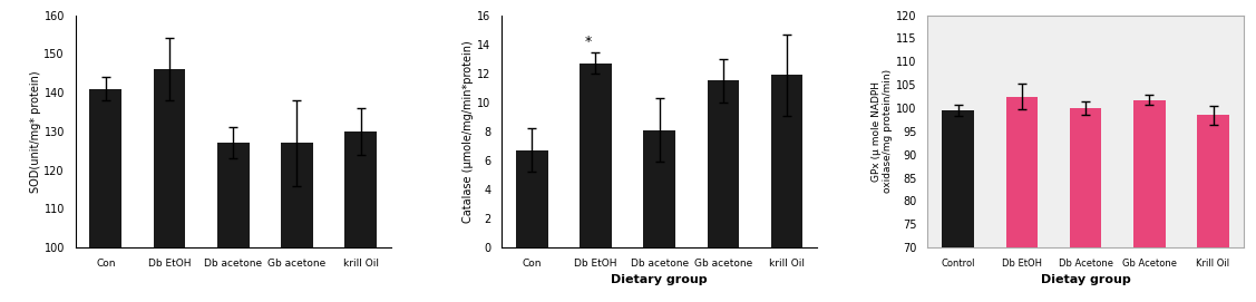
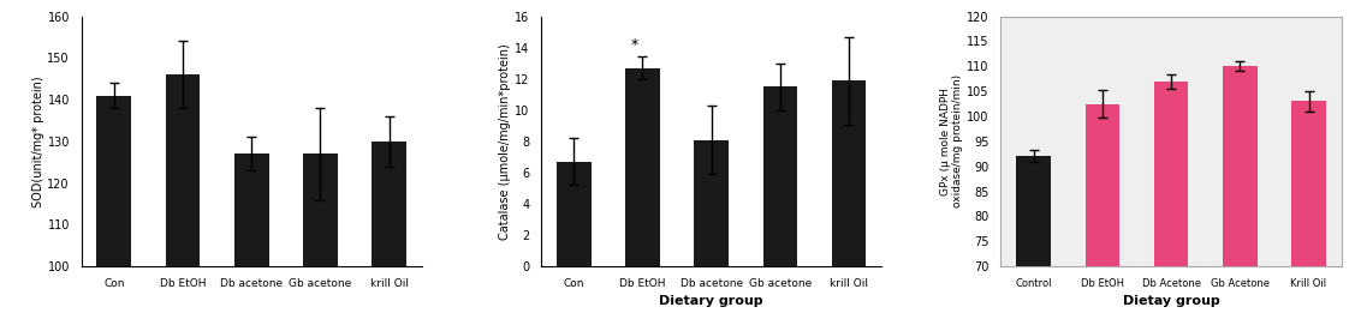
Control: 99.5 -> 92.0
Db Acetone: 100.0 -> 107.0
Gb Acetone: 101.8 -> 110.0
Krill Oil: 98.5 -> 103.0
